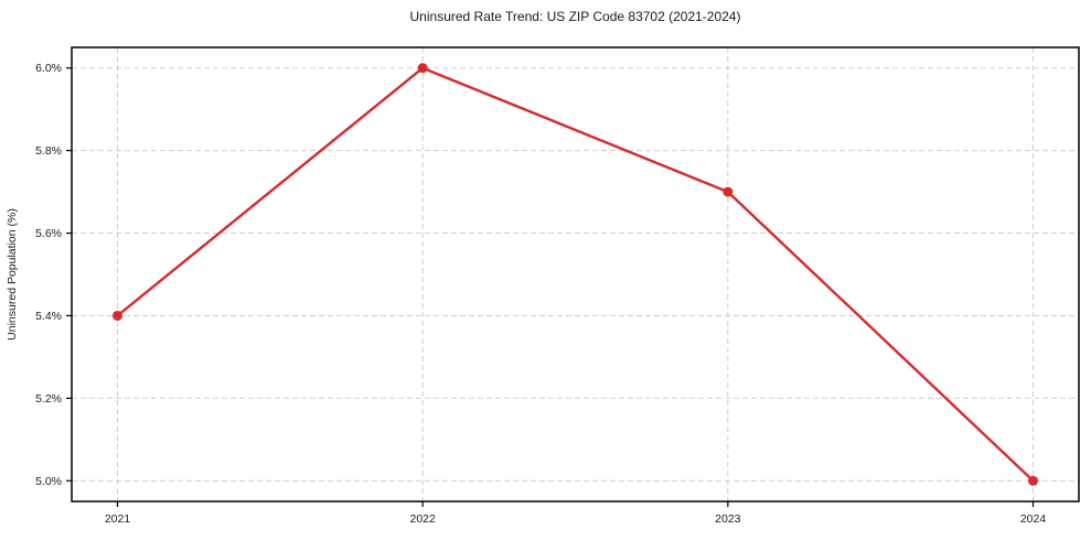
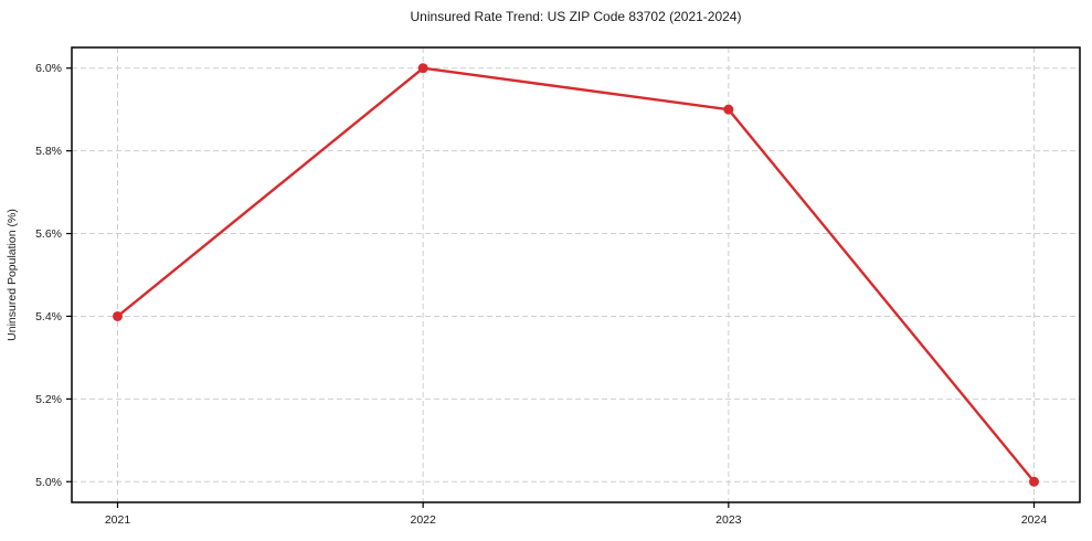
2023: 5.7% -> 5.9%
